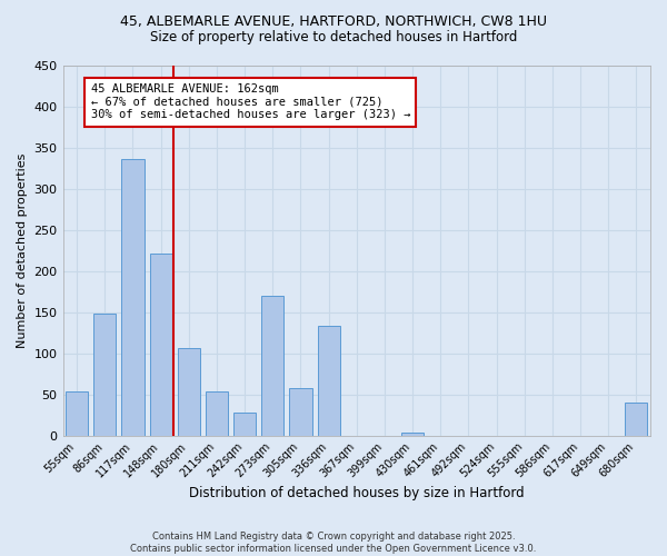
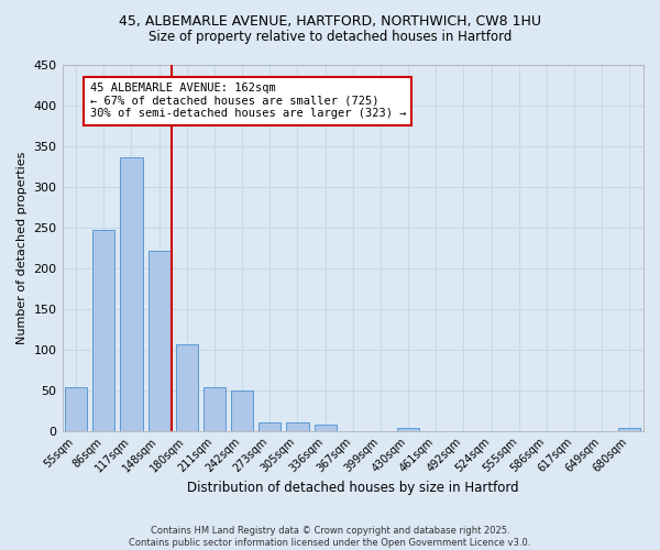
86sqm: 148 -> 247
242sqm: 28 -> 49
273sqm: 170 -> 10
305sqm: 58 -> 10
336sqm: 134 -> 8
680sqm: 40 -> 3
